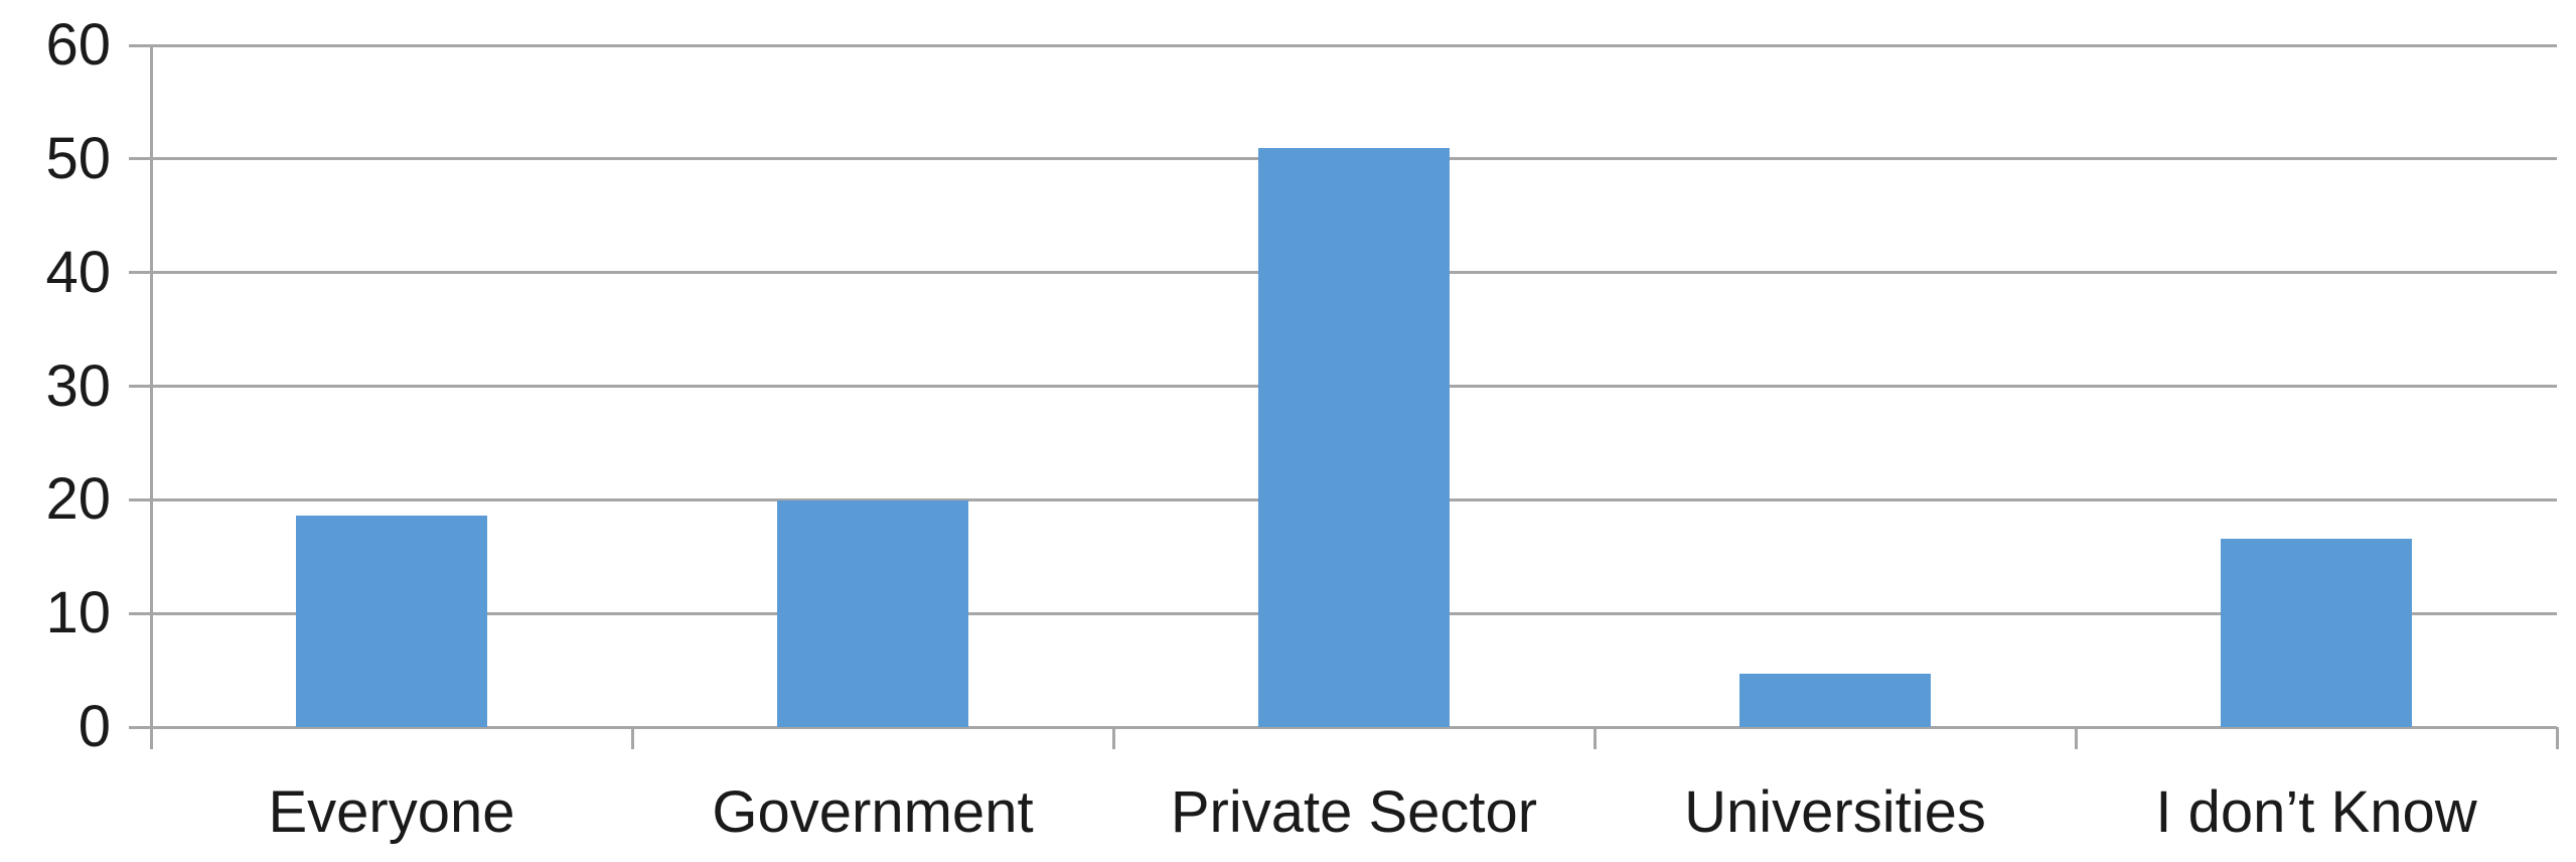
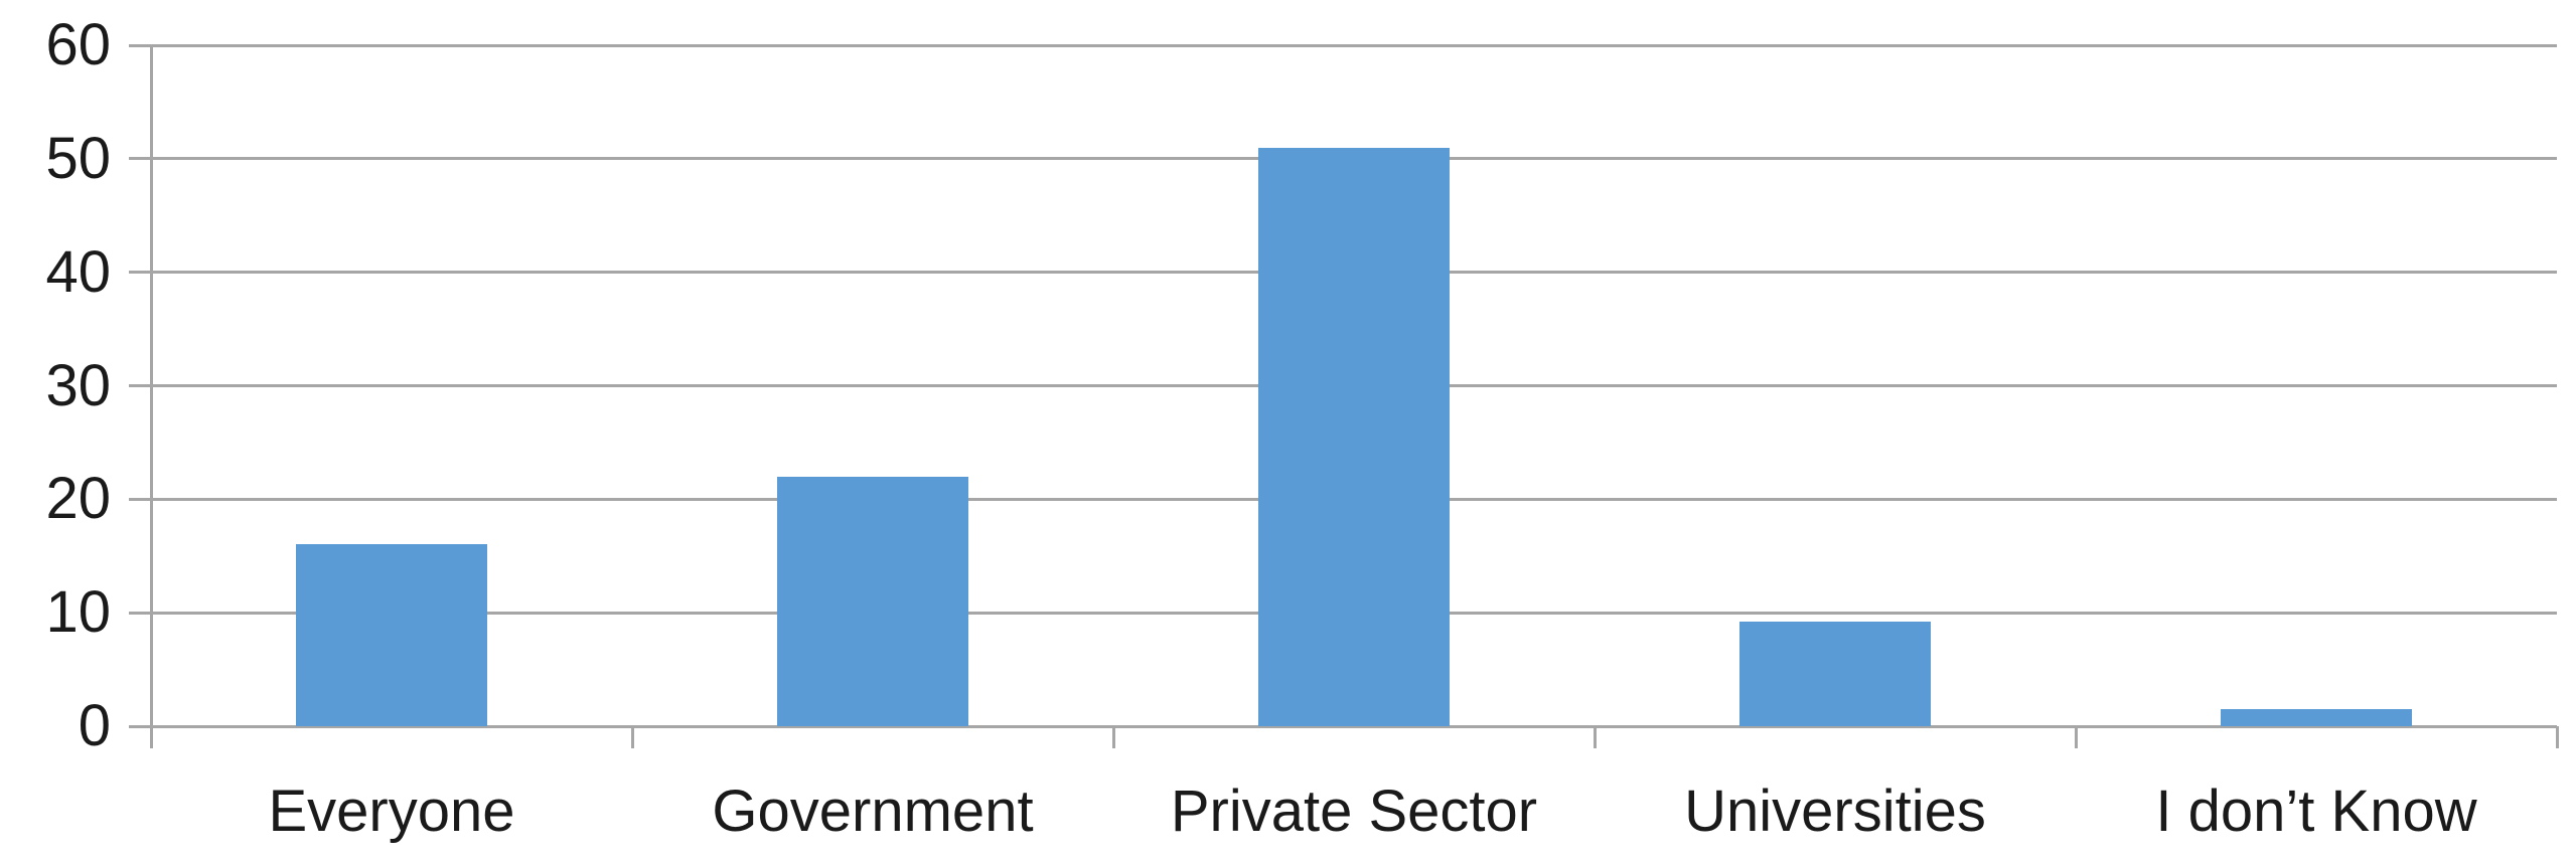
Everyone: 18.6 -> 16.0
Government: 19.9 -> 22.0
Universities: 4.7 -> 9.2
I don’t Know: 16.6 -> 1.5
